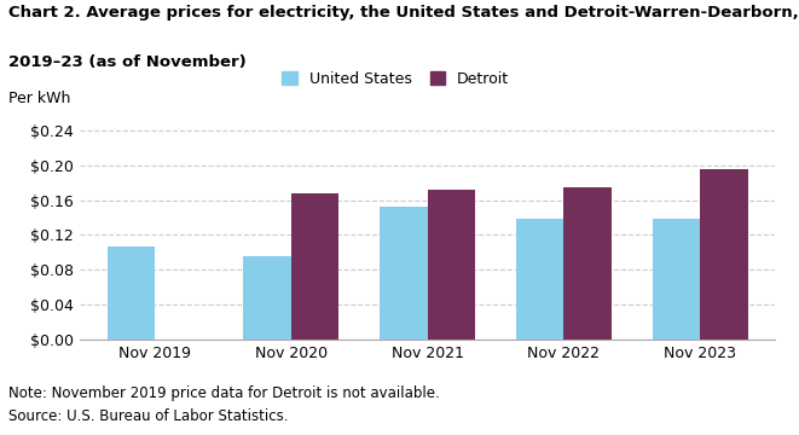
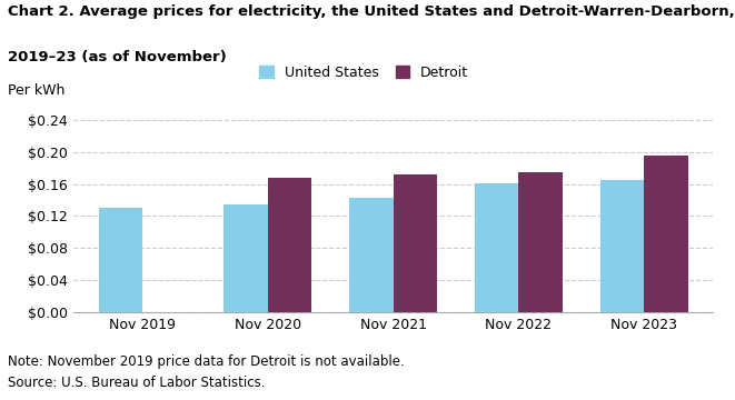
United States/Nov 2019: $0.106 -> $0.130
United States/Nov 2020: $0.096 -> $0.134
United States/Nov 2021: $0.152 -> $0.143
United States/Nov 2022: $0.138 -> $0.161
United States/Nov 2023: $0.138 -> $0.165
